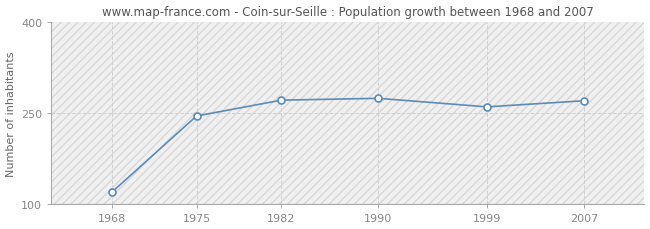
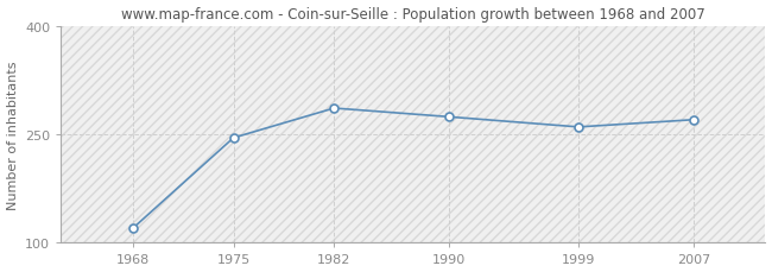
1982: 271 -> 286
